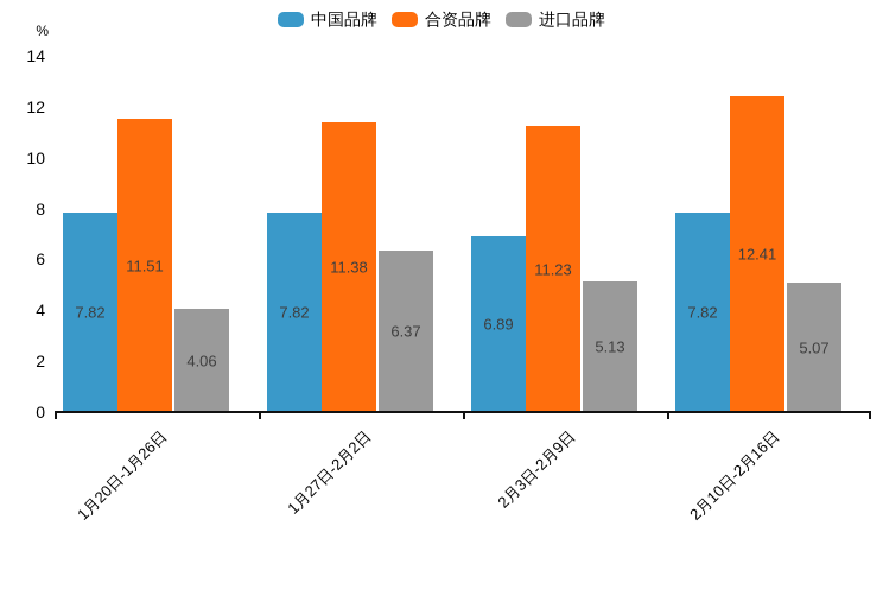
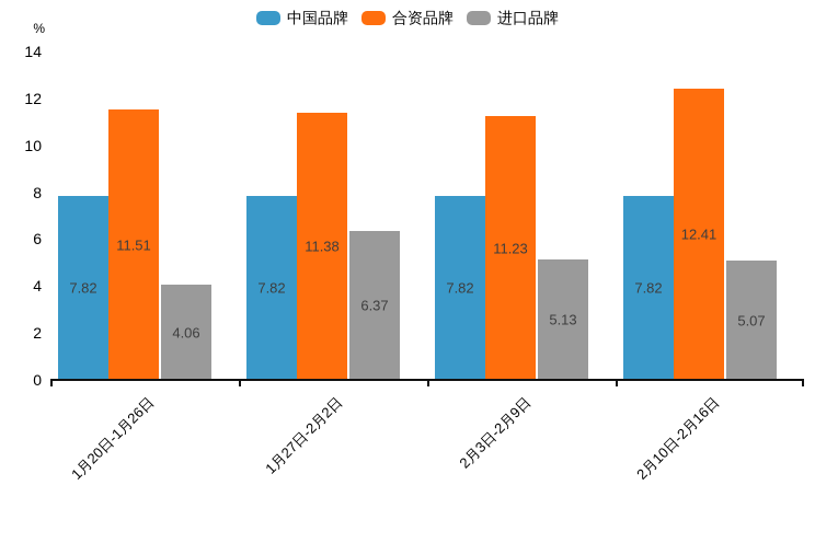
中国品牌/2月3日-2月9日: 6.89 -> 7.82
